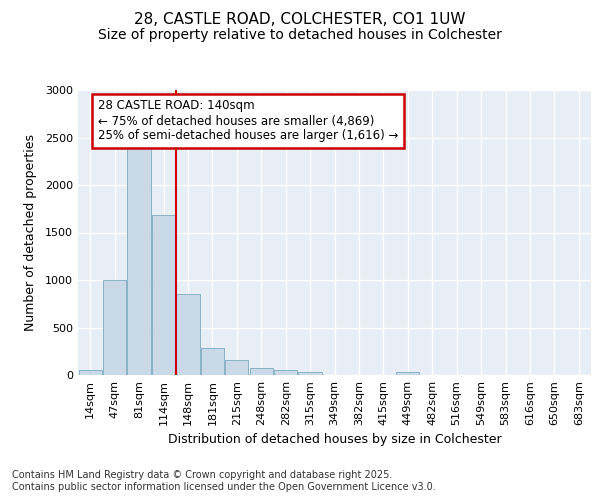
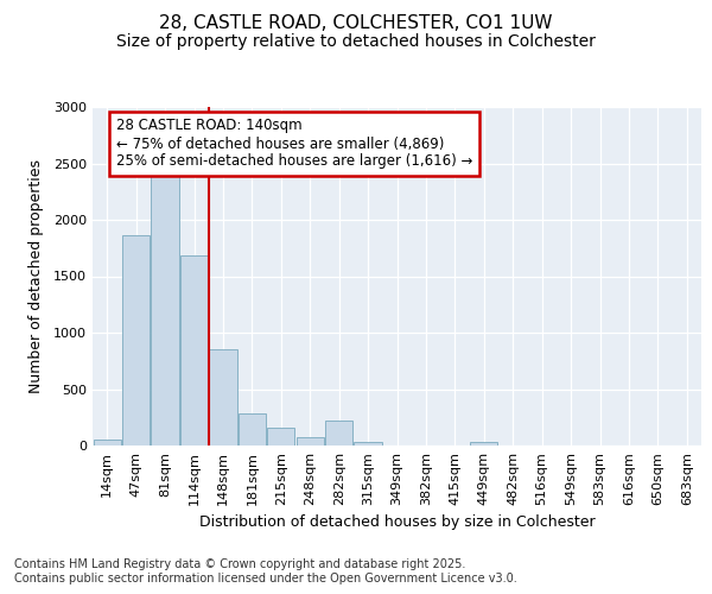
47sqm: 1000 -> 1860
282sqm: 50 -> 220
